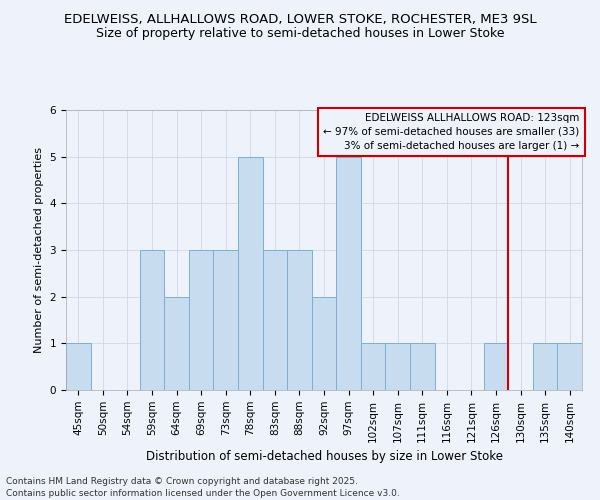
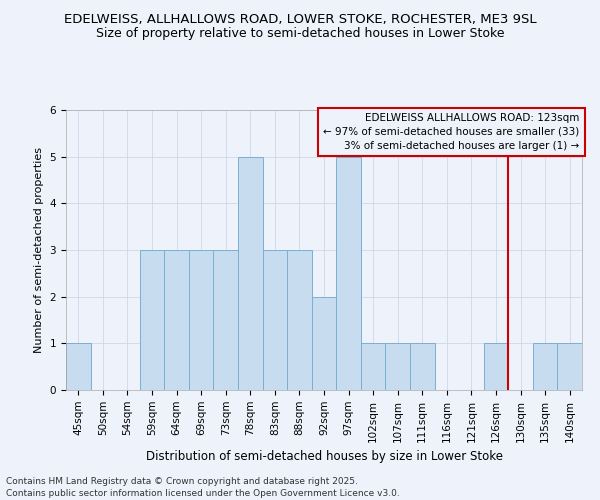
64sqm: 2 -> 3
